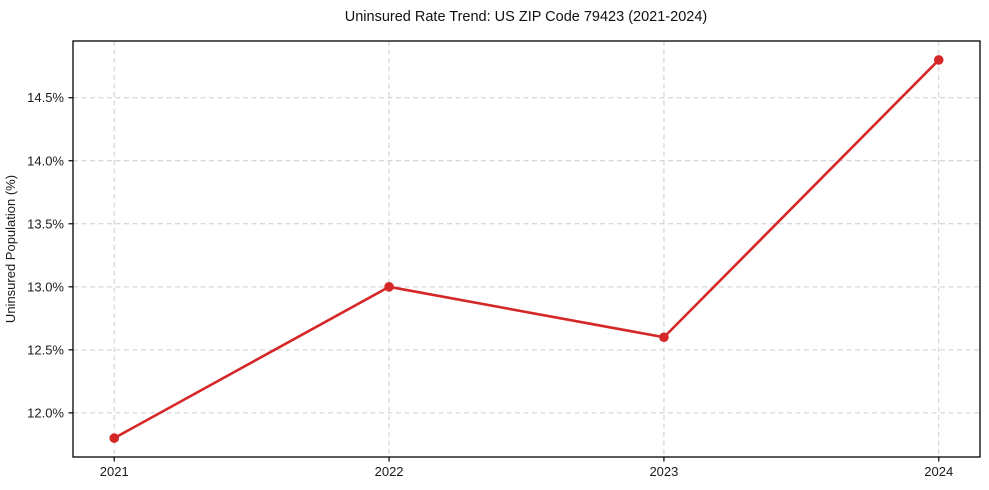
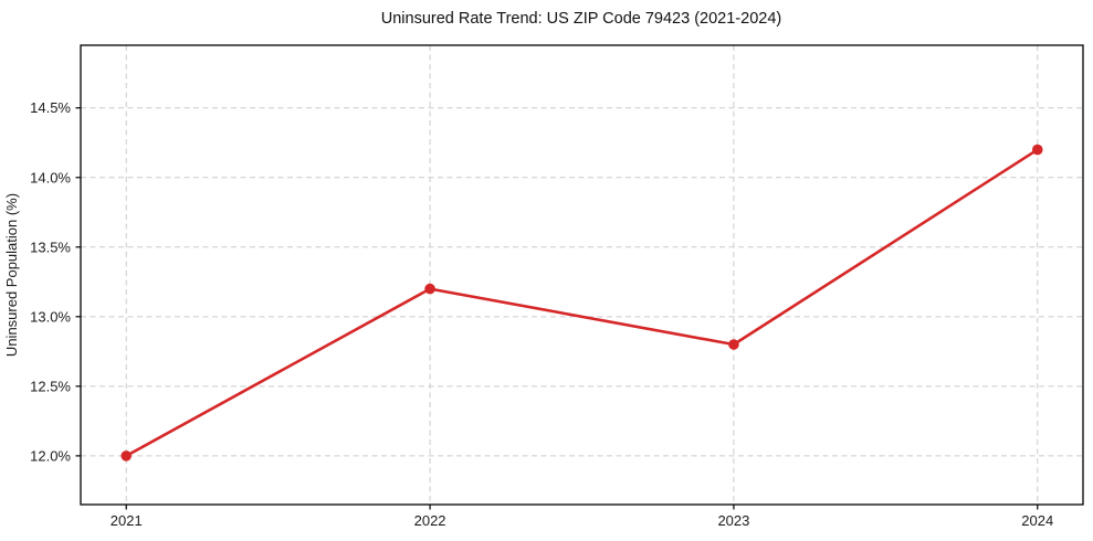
2021: 11.8% -> 12.0%
2022: 13.0% -> 13.2%
2023: 12.6% -> 12.8%
2024: 14.8% -> 14.2%
